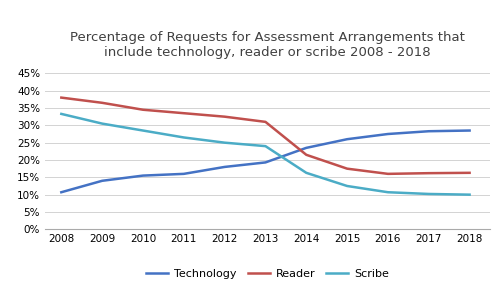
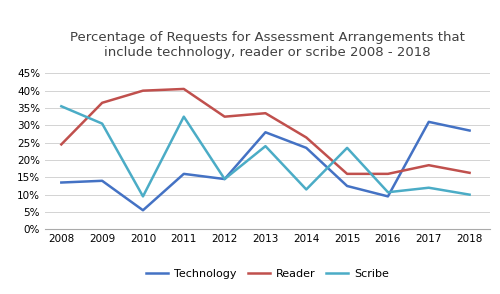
Technology/2008: 10.7% -> 13.5%
Reader/2008: 38.0% -> 24.5%
Scribe/2008: 33.3% -> 35.5%
Technology/2010: 15.5% -> 5.5%
Reader/2010: 34.5% -> 40.0%
Scribe/2010: 28.5% -> 9.5%
Reader/2011: 33.5% -> 40.5%
Scribe/2011: 26.5% -> 32.5%
Technology/2012: 18.0% -> 14.5%
Scribe/2012: 25.0% -> 14.5%
Technology/2013: 19.3% -> 28.0%
Reader/2013: 31.0% -> 33.5%
Reader/2014: 21.5% -> 26.5%
Scribe/2014: 16.3% -> 11.5%
Technology/2015: 26.0% -> 12.5%
Reader/2015: 17.5% -> 16.0%
Scribe/2015: 12.5% -> 23.5%
Technology/2016: 27.5% -> 9.5%
Technology/2017: 28.3% -> 31.0%
Reader/2017: 16.2% -> 18.5%
Scribe/2017: 10.2% -> 12.0%
